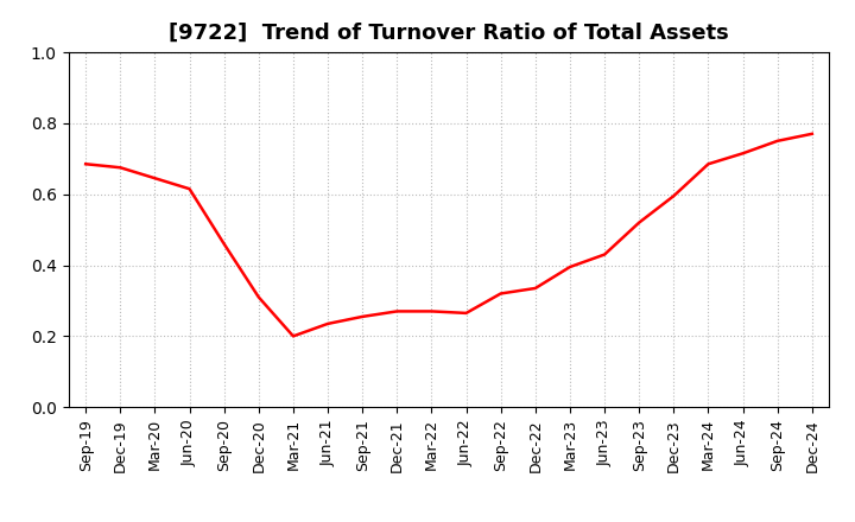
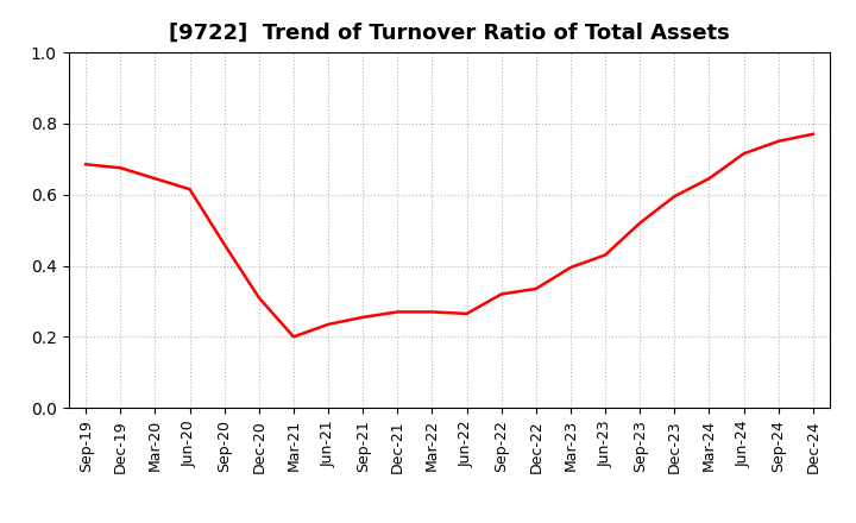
Mar-24: 0.685 -> 0.645
